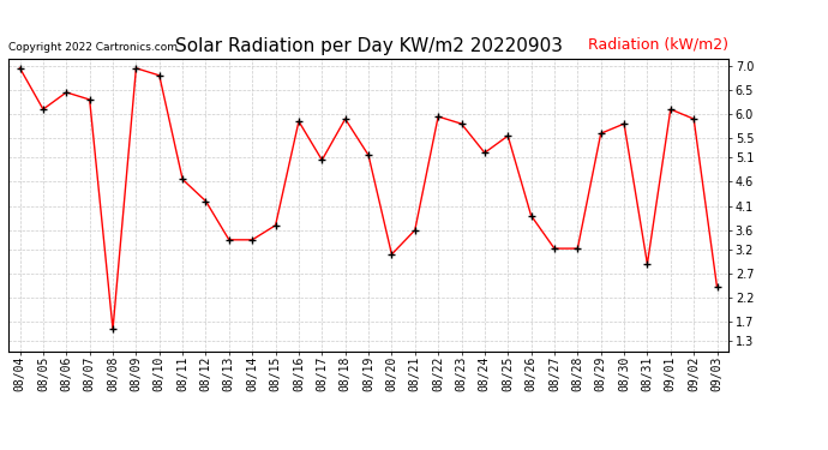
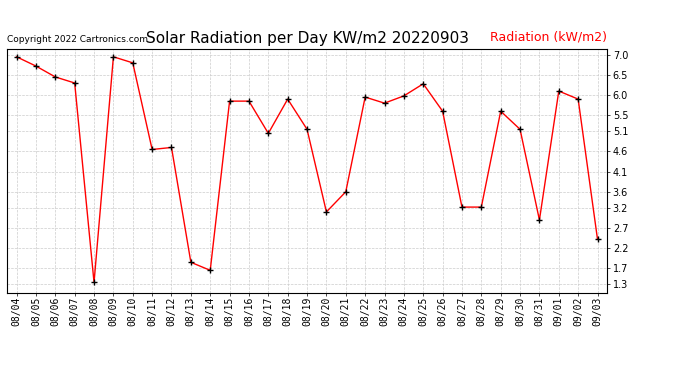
08/05: 6.10 -> 6.72
08/08: 1.55 -> 1.35
08/12: 4.20 -> 4.70
08/13: 3.40 -> 1.85
08/14: 3.40 -> 1.65
08/15: 3.70 -> 5.85
08/24: 5.20 -> 5.98
08/25: 5.55 -> 6.28
08/26: 3.90 -> 5.60
08/30: 5.80 -> 5.15
